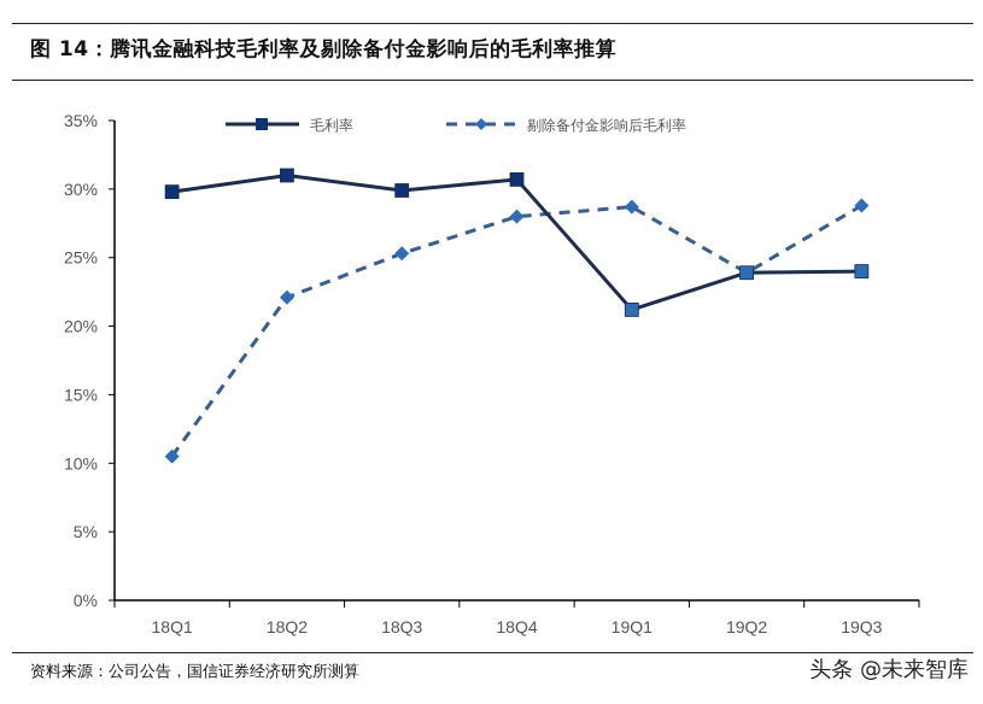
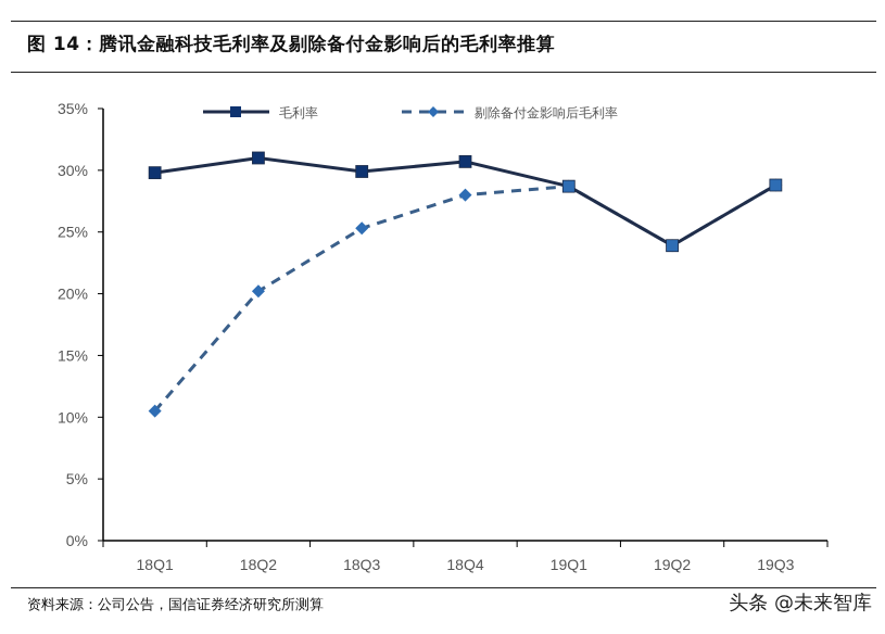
剔除备付金影响后毛利率/18Q2: 22.1% -> 20.2%
毛利率/19Q1: 21.2% -> 28.7%
毛利率/19Q3: 24.0% -> 28.8%
